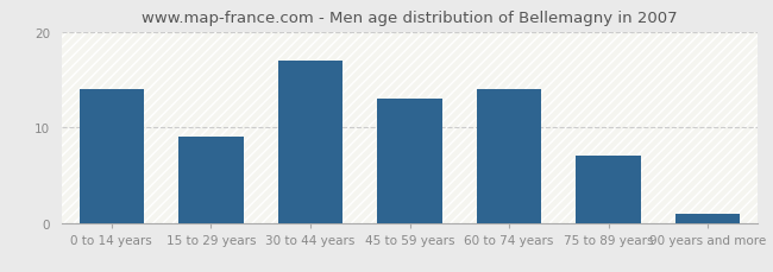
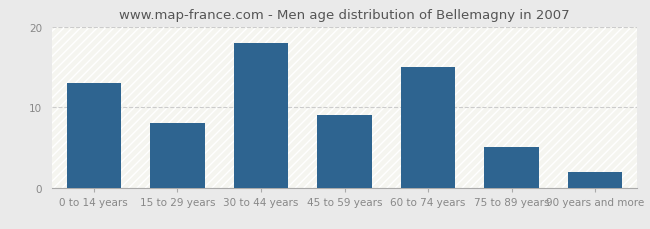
0 to 14 years: 14 -> 13
15 to 29 years: 9 -> 8
30 to 44 years: 17 -> 18
45 to 59 years: 13 -> 9
60 to 74 years: 14 -> 15
75 to 89 years: 7 -> 5
90 years and more: 1 -> 2
